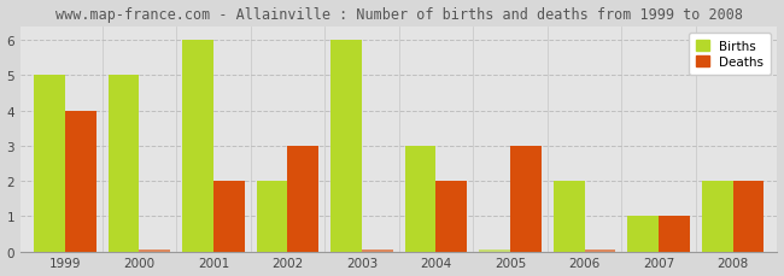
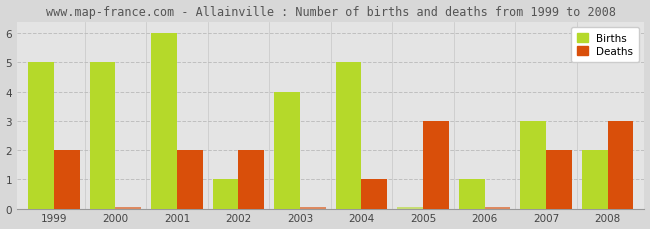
Deaths/1999: 4 -> 2
Births/2002: 2 -> 1
Deaths/2002: 3 -> 2
Births/2003: 6 -> 4
Births/2004: 3 -> 5
Deaths/2004: 2 -> 1
Births/2006: 2 -> 1
Births/2007: 1 -> 3
Deaths/2007: 1 -> 2
Deaths/2008: 2 -> 3
